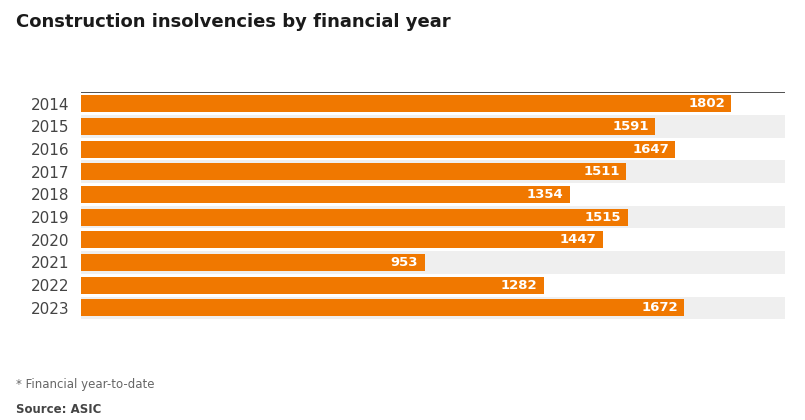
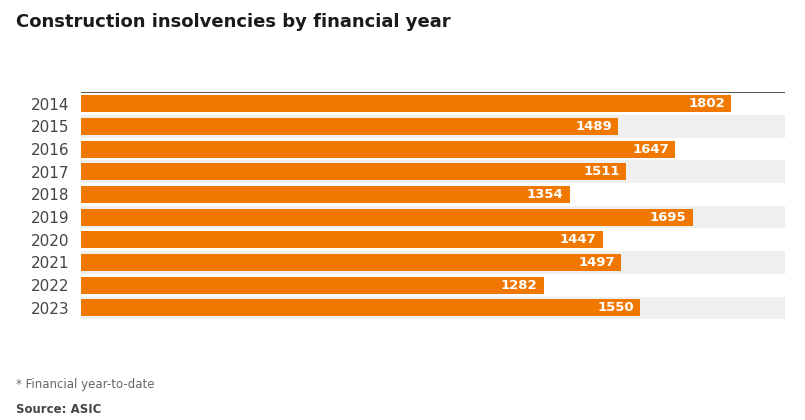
2015: 1591 -> 1489
2019: 1515 -> 1695
2021: 953 -> 1497
2023: 1672 -> 1550
